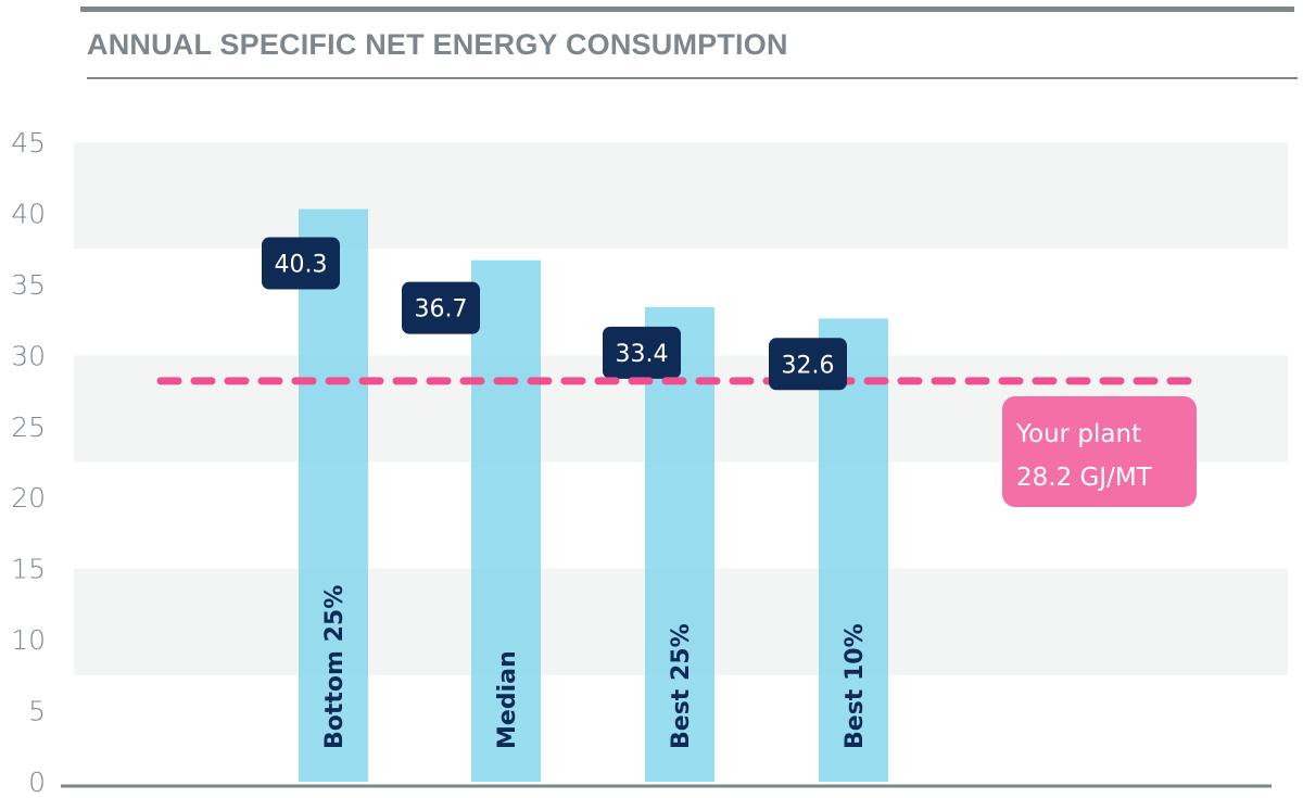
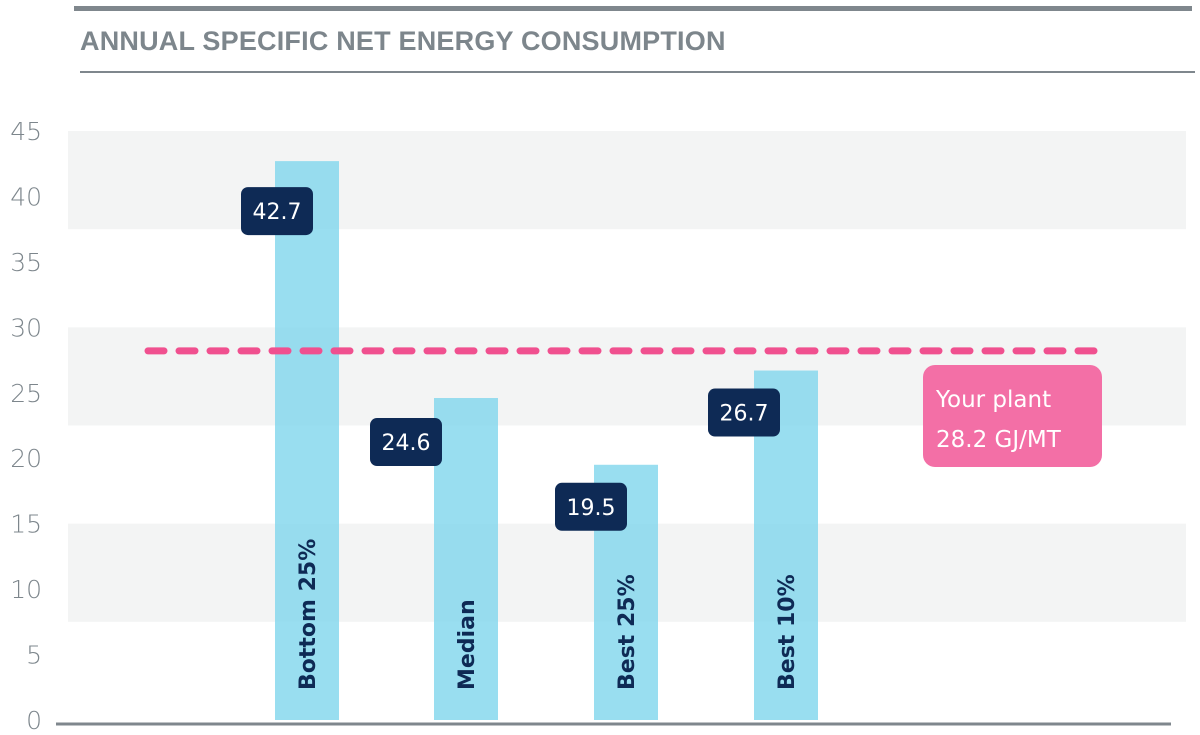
Bottom 25%: 40.3 -> 42.7
Median: 36.7 -> 24.6
Best 25%: 33.4 -> 19.5
Best 10%: 32.6 -> 26.7
